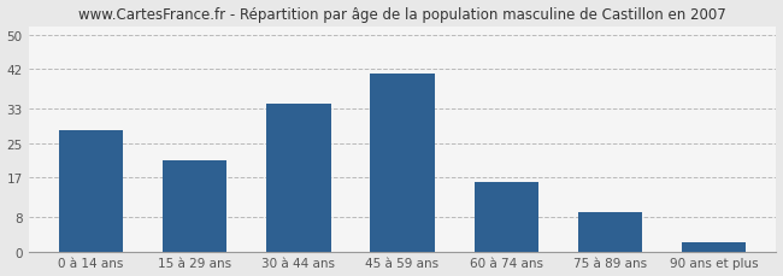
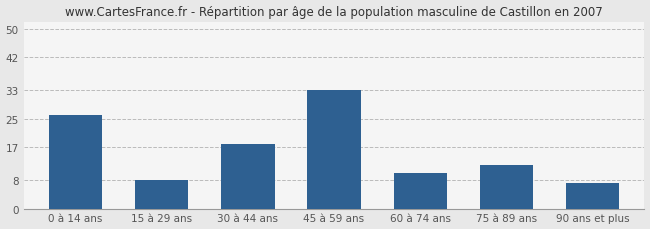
0 à 14 ans: 28 -> 26
15 à 29 ans: 21 -> 8
30 à 44 ans: 34 -> 18
45 à 59 ans: 41 -> 33
60 à 74 ans: 16 -> 10
75 à 89 ans: 9 -> 12
90 ans et plus: 2 -> 7
